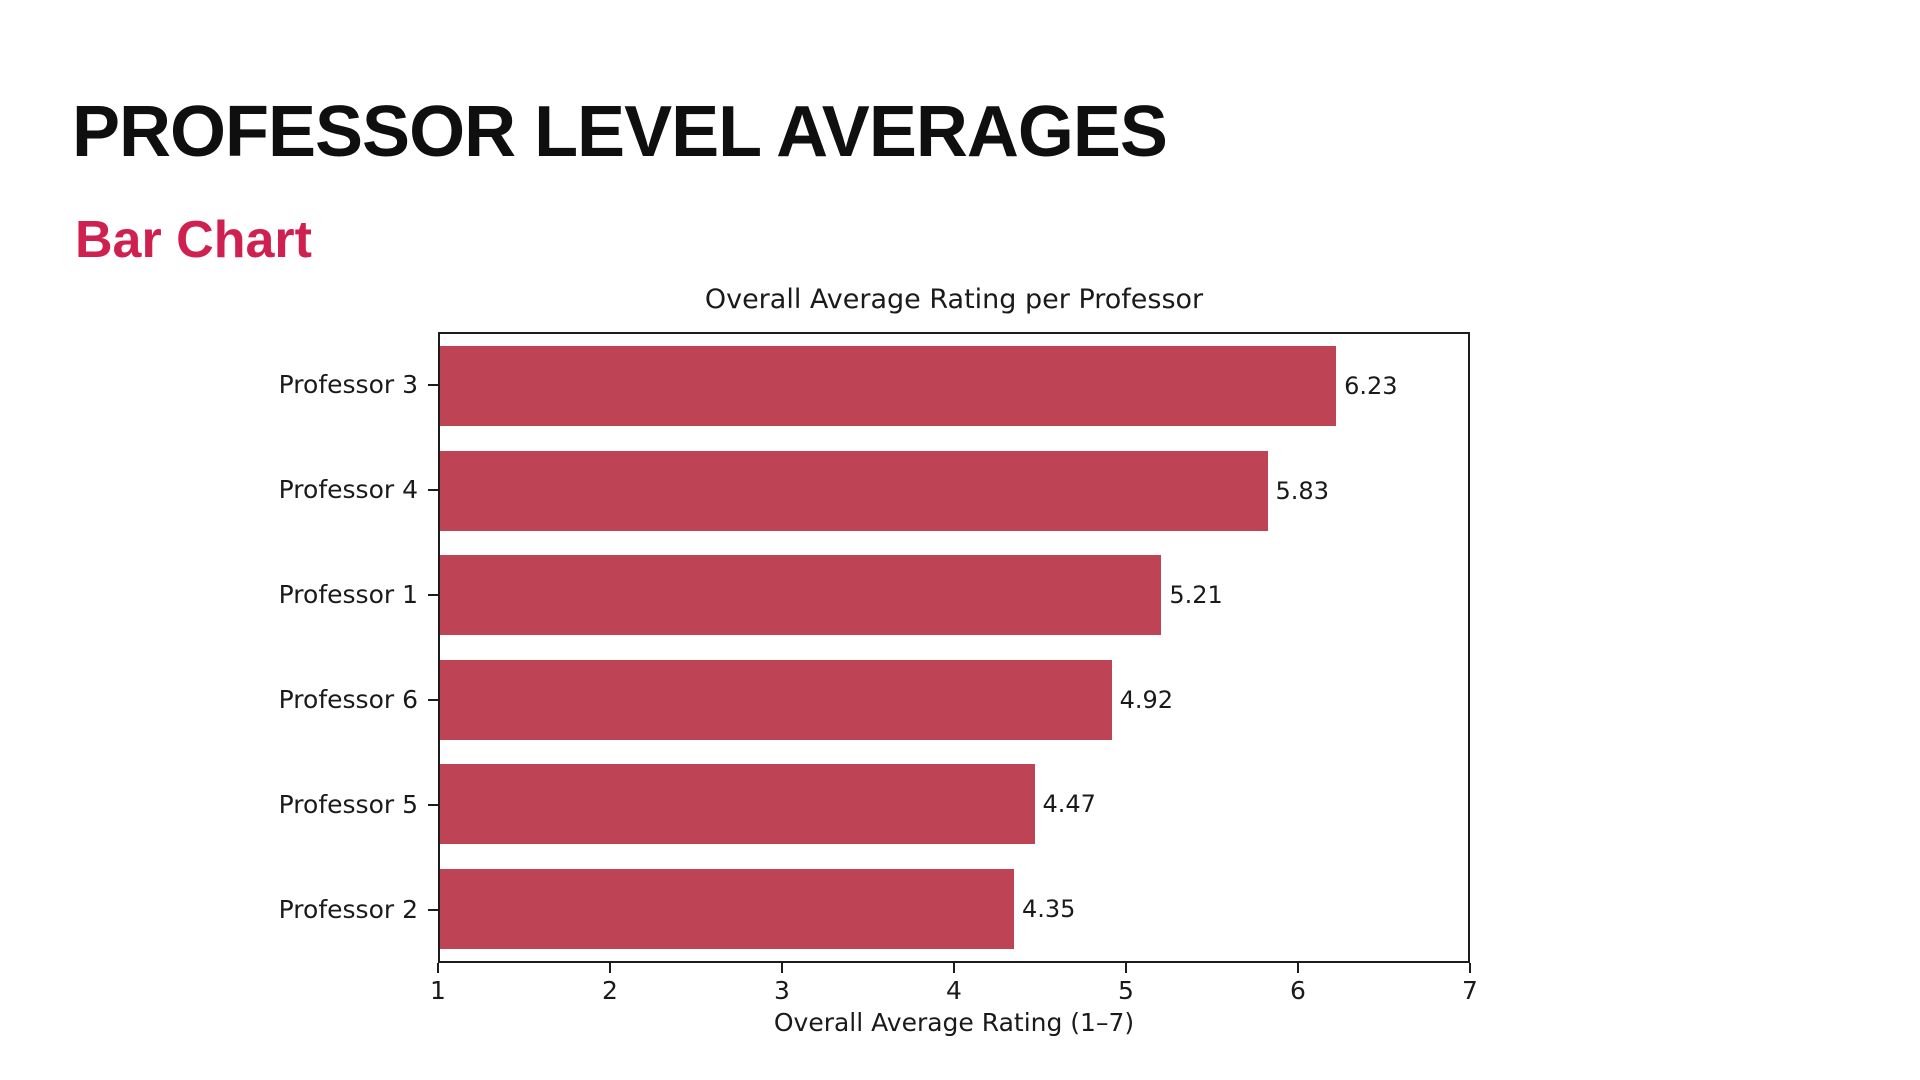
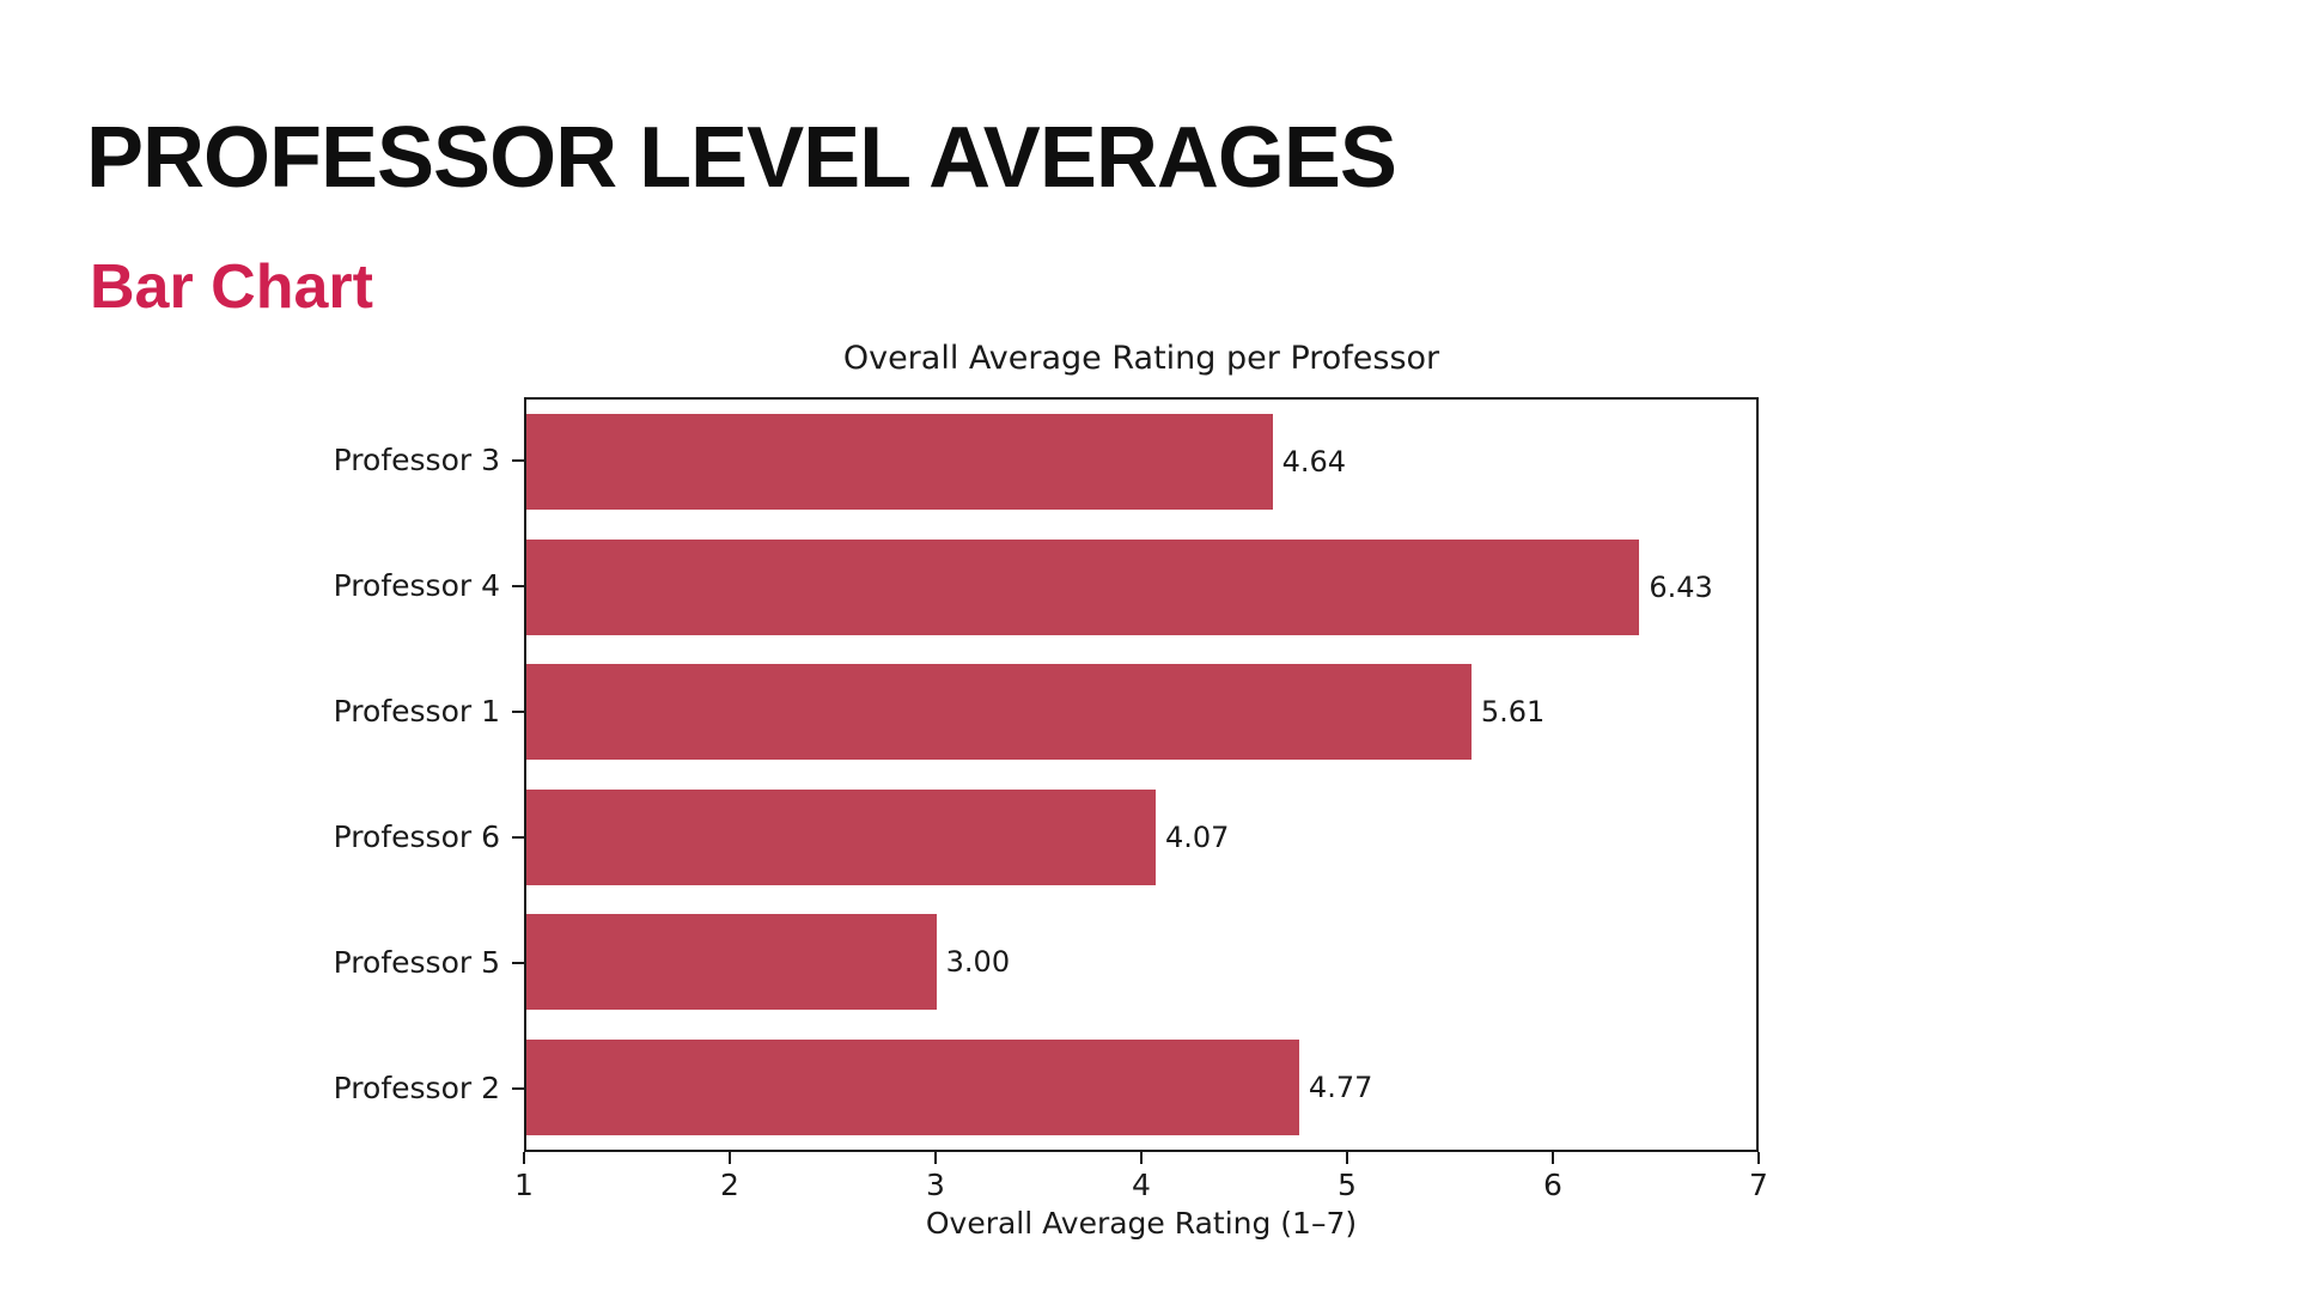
Professor 3: 6.23 -> 4.64
Professor 4: 5.83 -> 6.43
Professor 1: 5.21 -> 5.61
Professor 6: 4.92 -> 4.07
Professor 5: 4.47 -> 3.00
Professor 2: 4.35 -> 4.77
